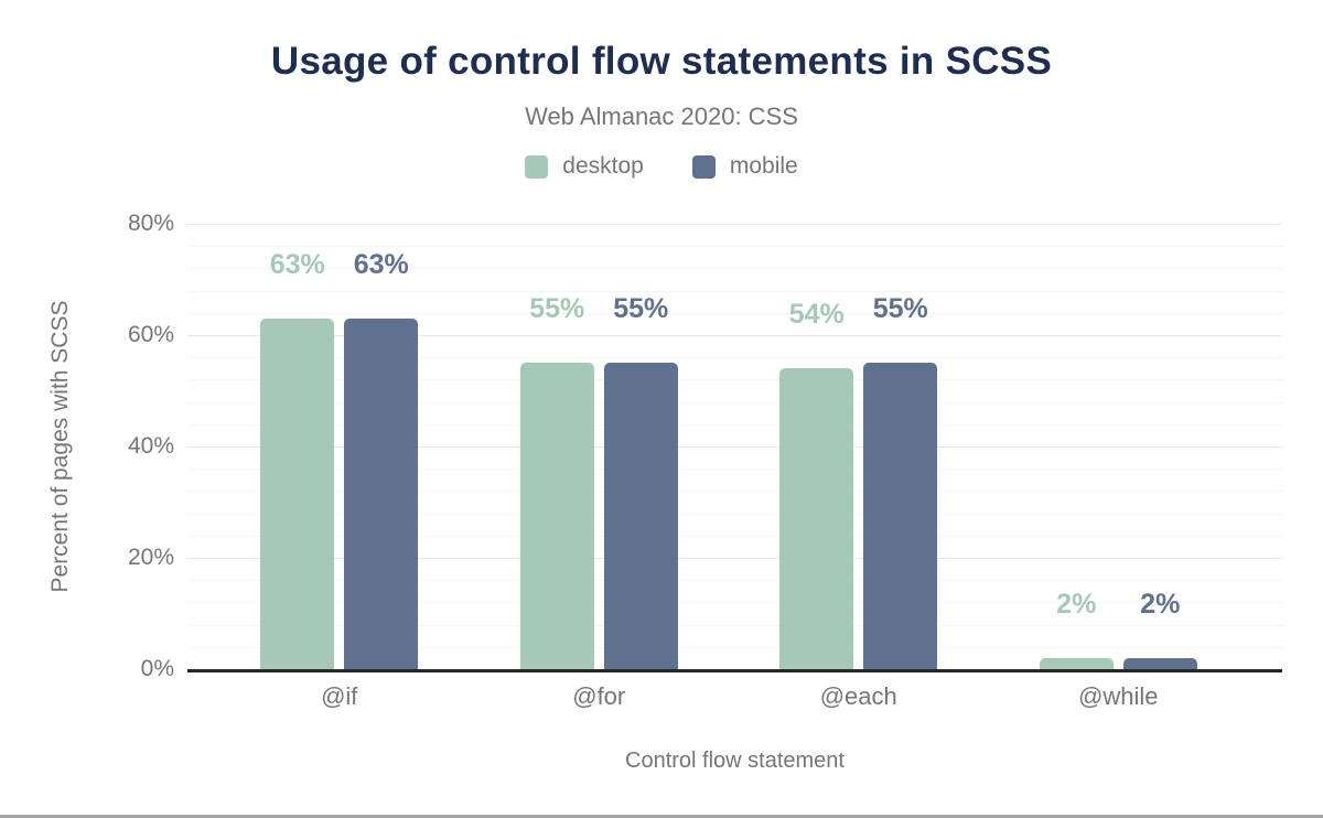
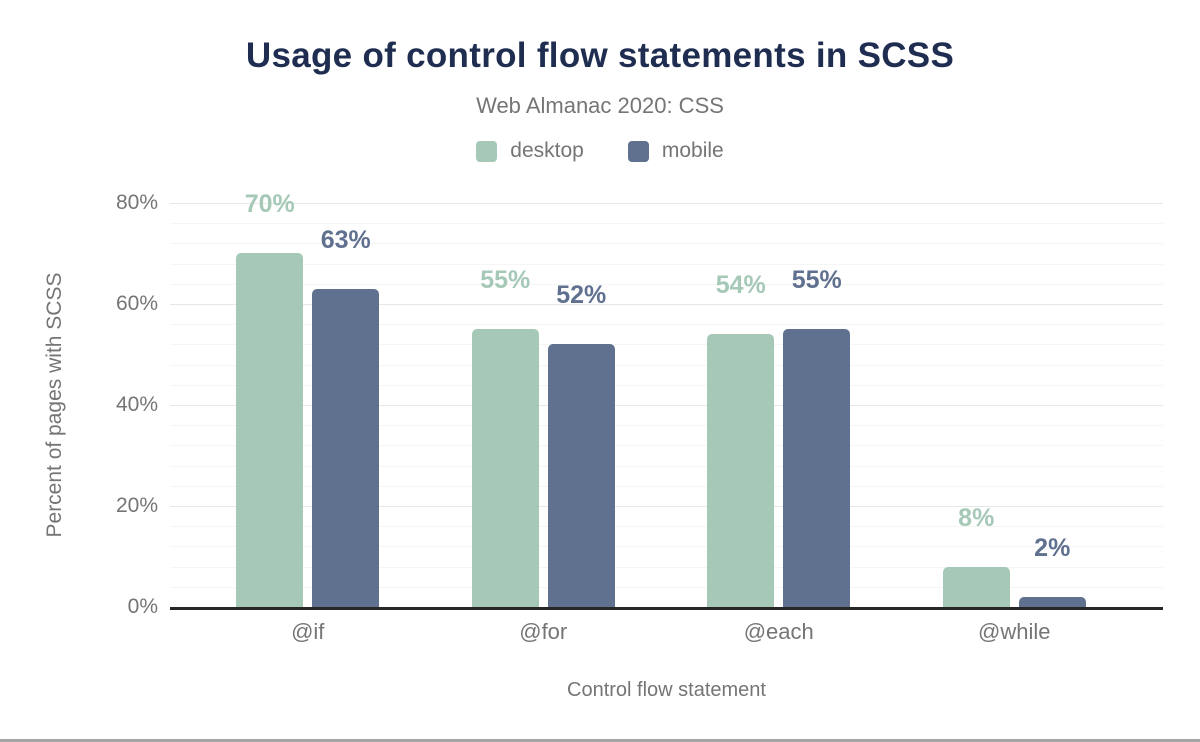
desktop/@if: 63% -> 70%
mobile/@for: 55% -> 52%
desktop/@while: 2% -> 8%
